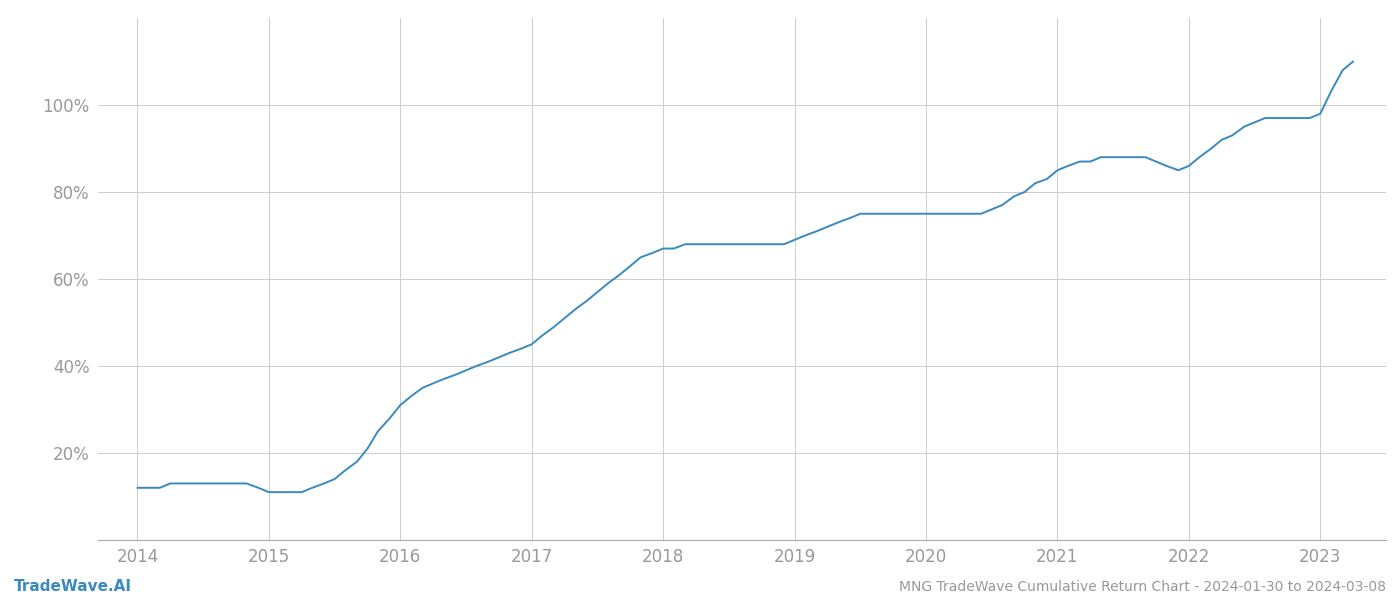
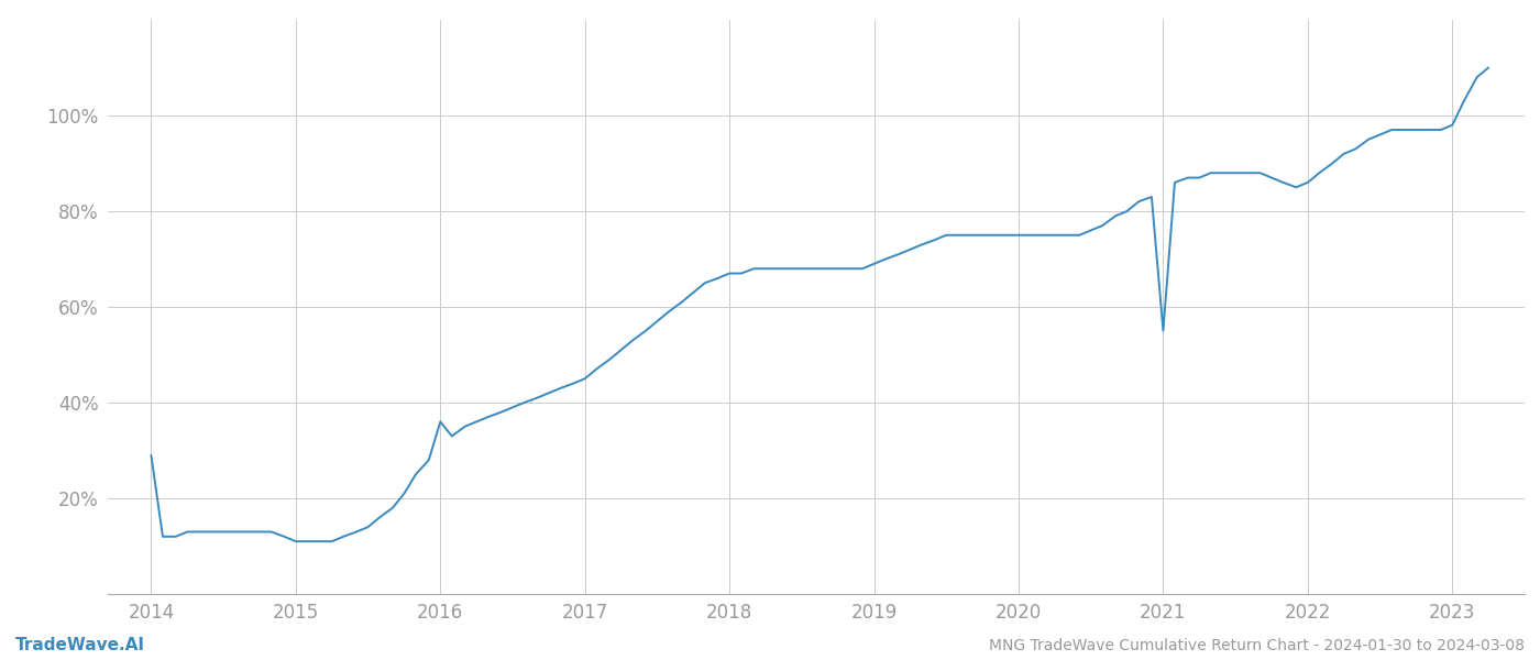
2014: 12% -> 29%
2016: 31% -> 36%
2021: 85% -> 55%
